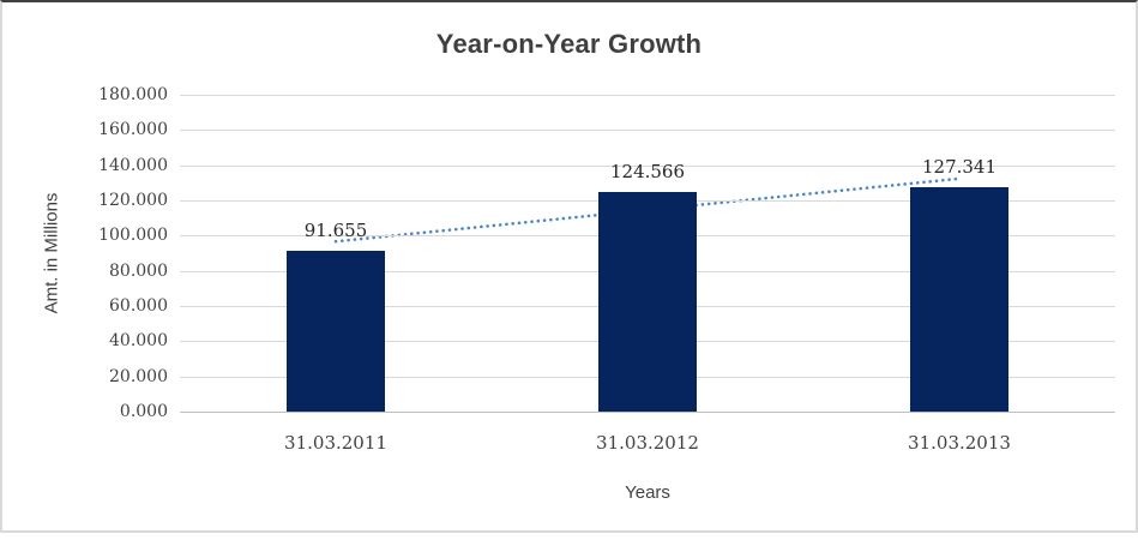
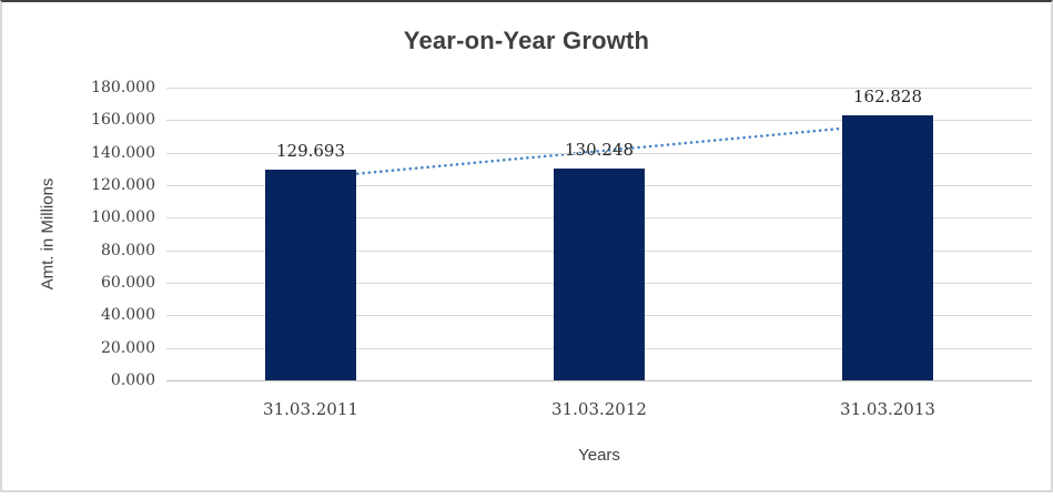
31.03.2011: 91.655 -> 129.693
31.03.2012: 124.566 -> 130.248
31.03.2013: 127.341 -> 162.828
